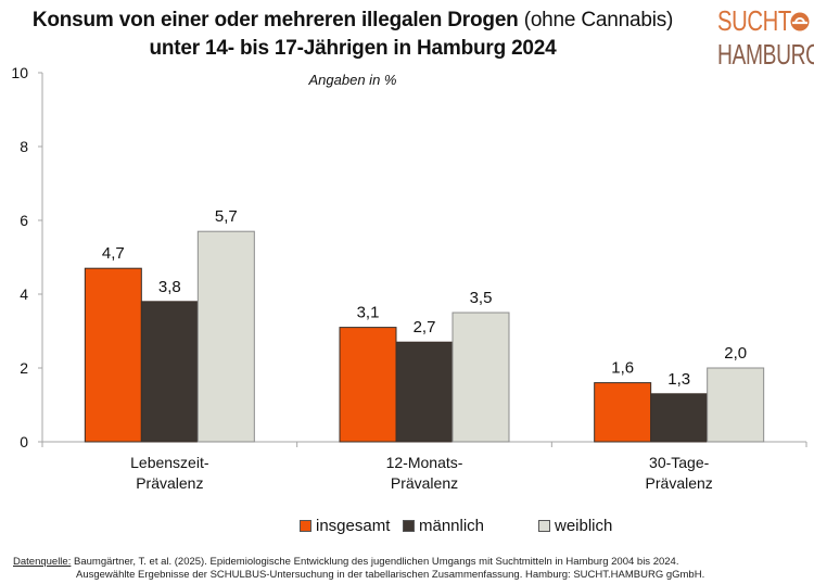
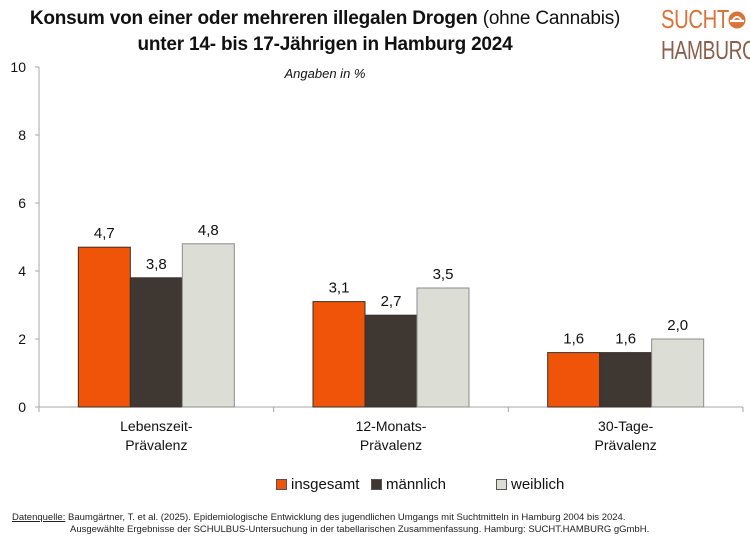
weiblich/Lebenszeit- Prävalenz: 5,7 -> 4,8
männlich/30-Tage- Prävalenz: 1,3 -> 1,6
